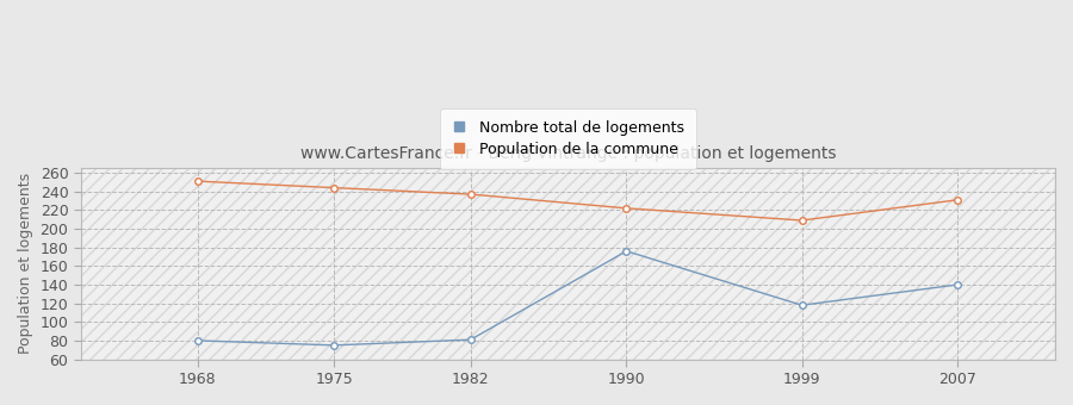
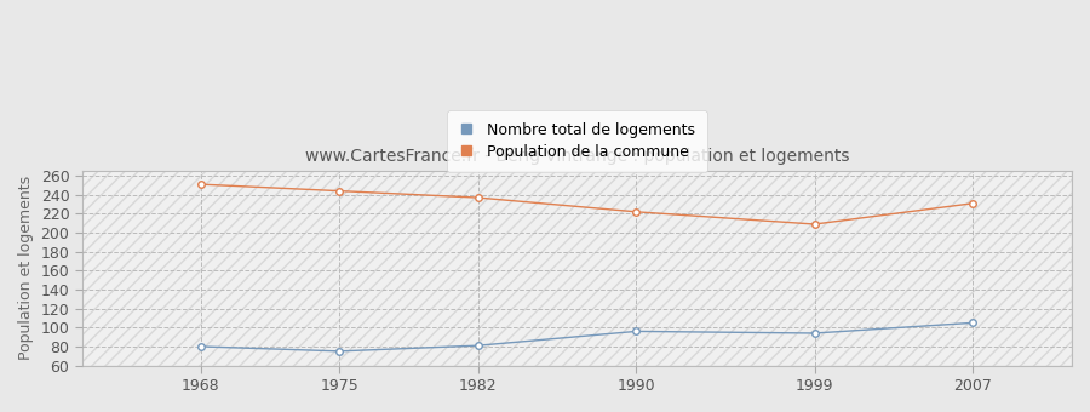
Nombre total de logements/1990: 176 -> 96
Nombre total de logements/1999: 118 -> 94
Nombre total de logements/2007: 140 -> 105
